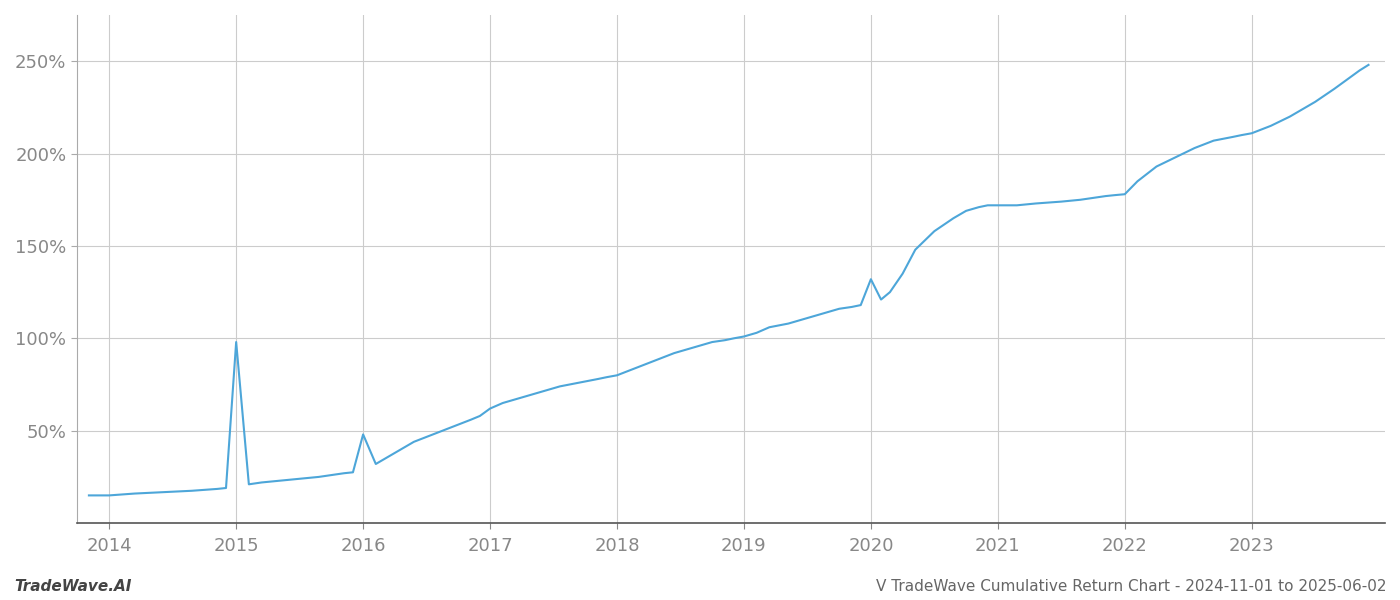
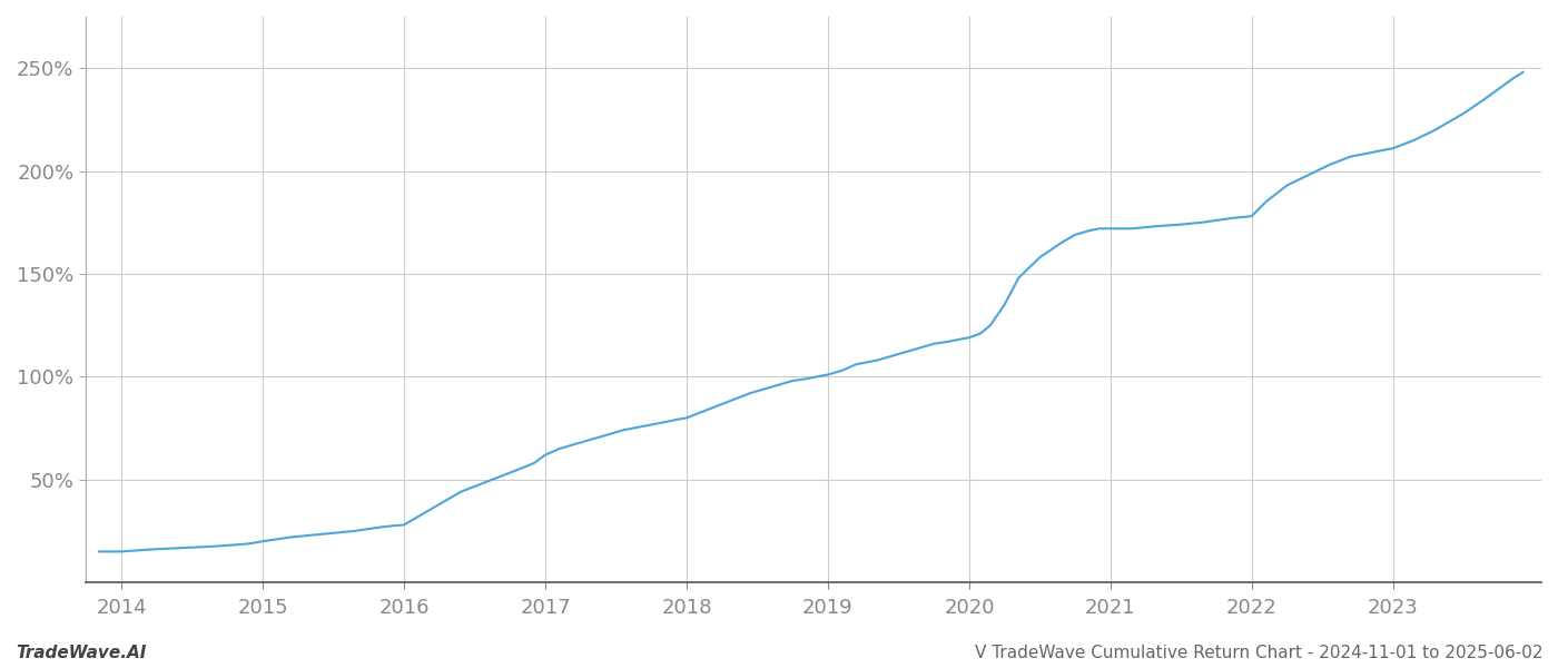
2015: 98% -> 20%
2016: 48% -> 28%
2020: 132% -> 119%
